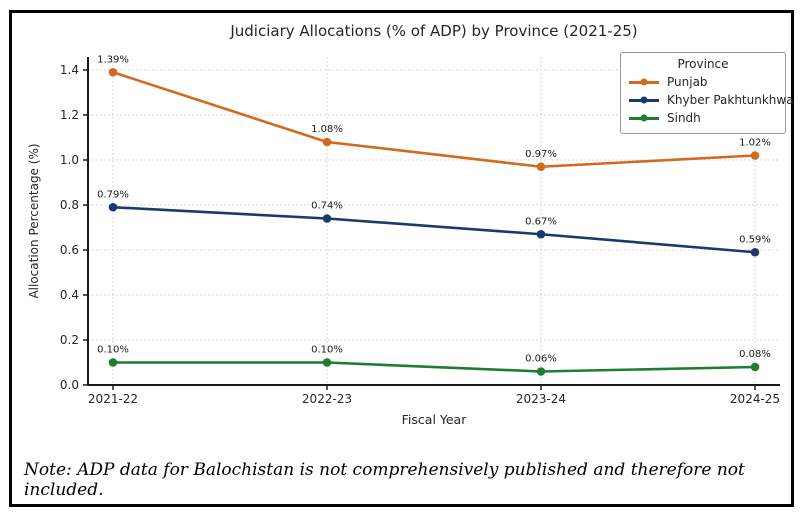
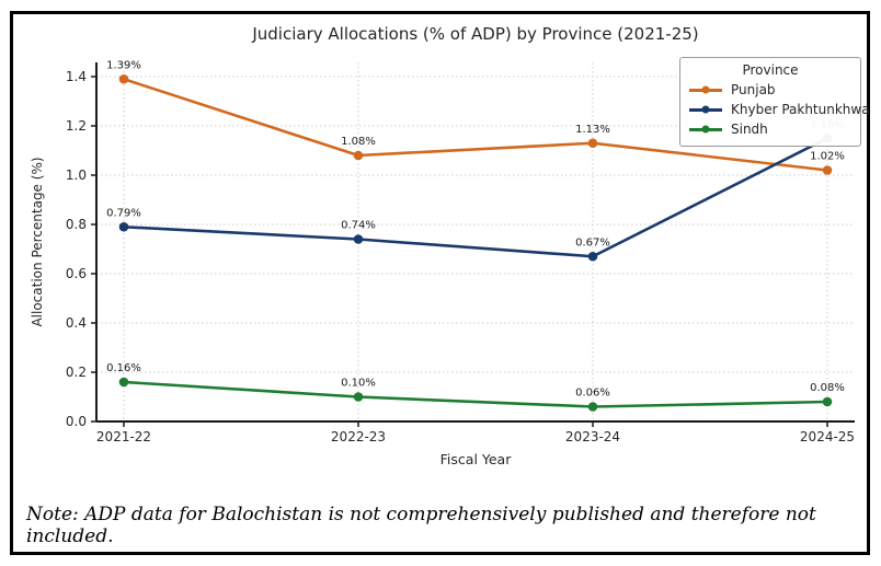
Sindh/2021-22: 0.10% -> 0.16%
Punjab/2023-24: 0.97% -> 1.13%
Khyber Pakhtunkhwa/2024-25: 0.59% -> 1.15%
